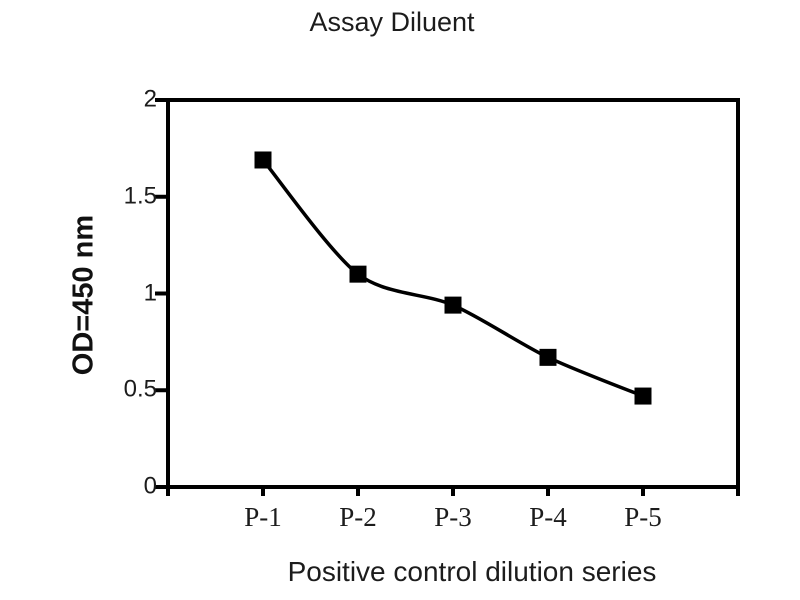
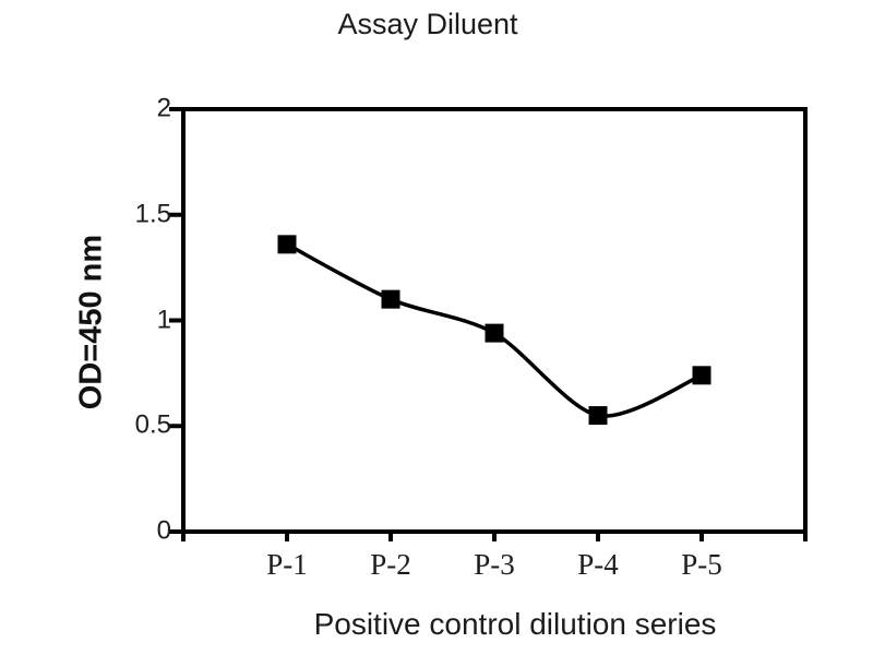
P-1: 1.69 -> 1.36
P-4: 0.67 -> 0.55
P-5: 0.47 -> 0.74
